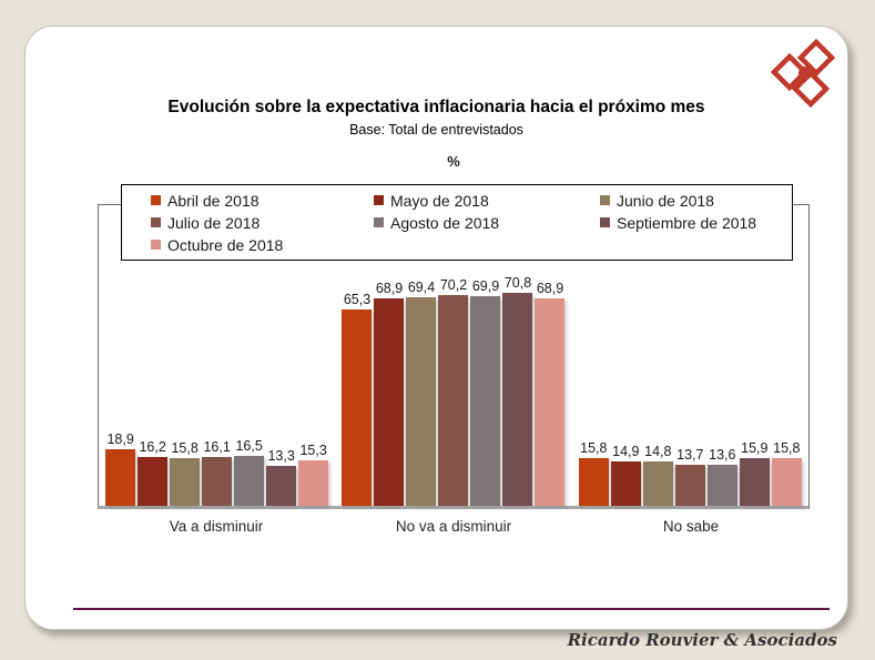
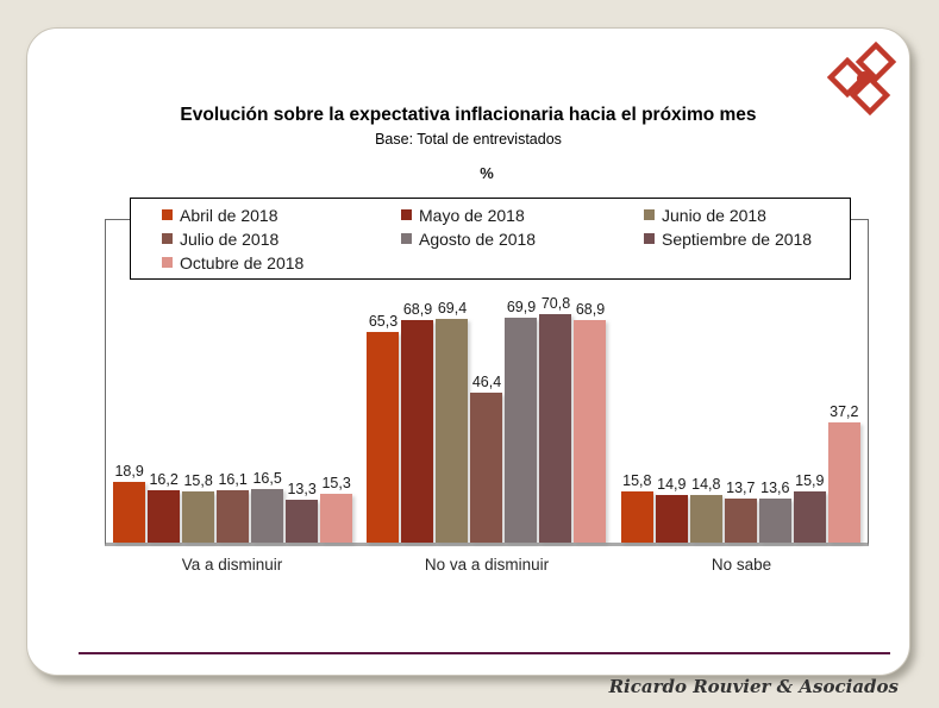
Julio de 2018/No va a disminuir: 70,2 -> 46,4
Octubre de 2018/No sabe: 15,8 -> 37,2
